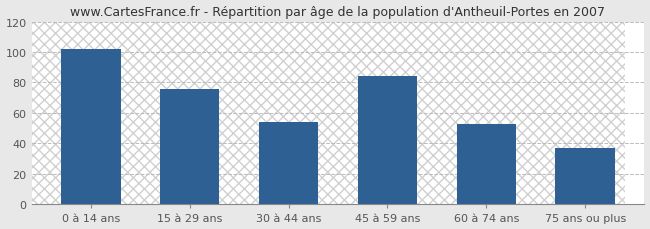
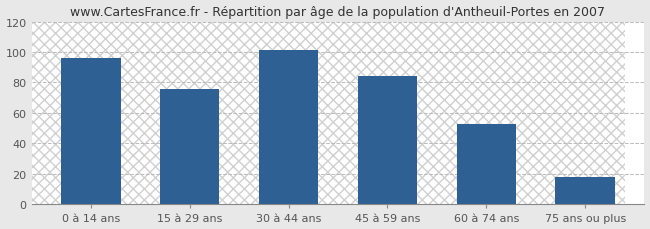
0 à 14 ans: 102 -> 96
30 à 44 ans: 54 -> 101
75 ans ou plus: 37 -> 18
